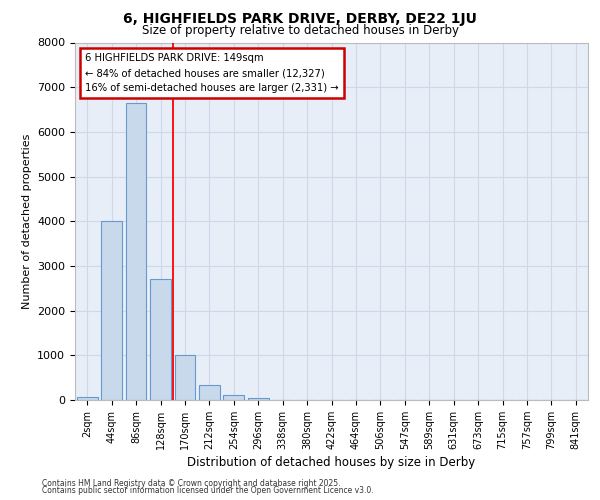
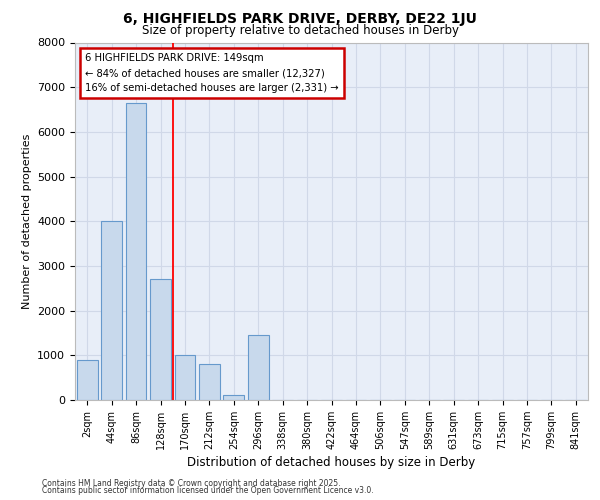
2sqm: 60 -> 900
212sqm: 340 -> 800
296sqm: 50 -> 1450
